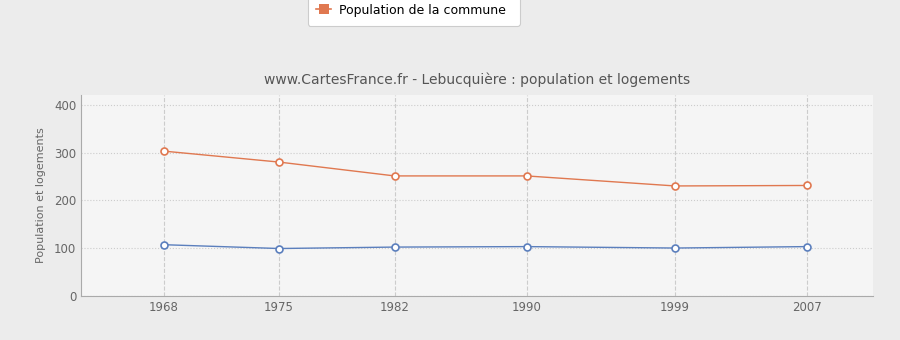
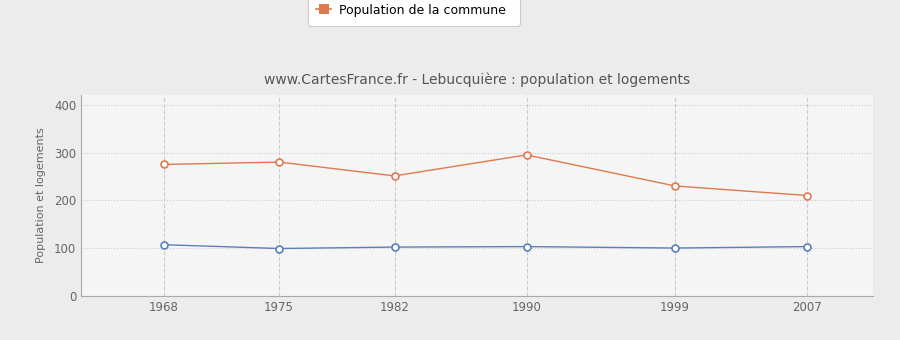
Population de la commune/1968: 303 -> 275
Population de la commune/1990: 251 -> 295
Population de la commune/2007: 231 -> 210
